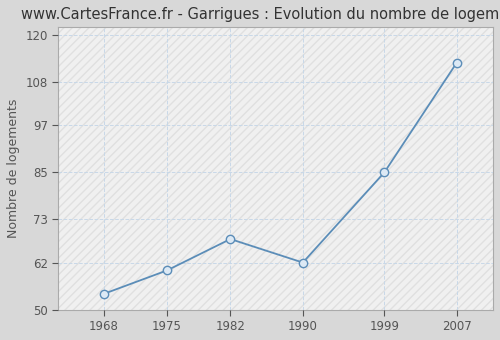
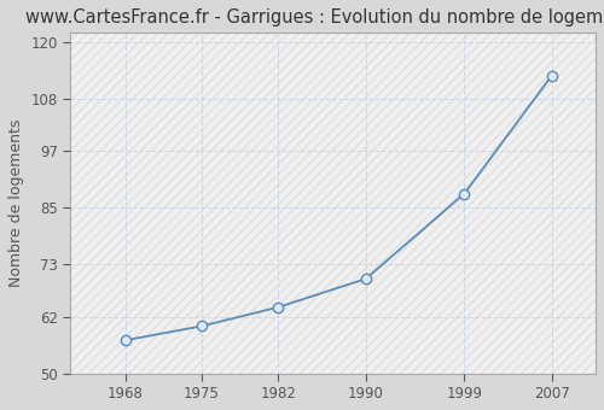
1968: 54 -> 57
1982: 68 -> 64
1990: 62 -> 70
1999: 85 -> 88
